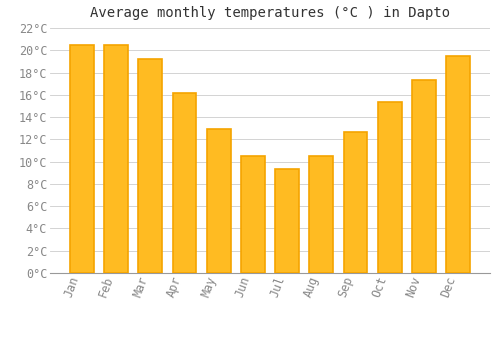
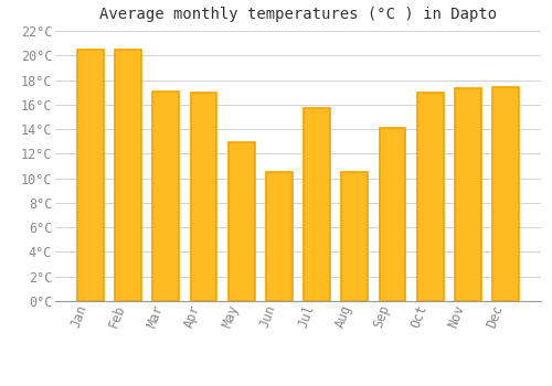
Mar: 19.2°C -> 17.1°C
Apr: 16.2°C -> 17.0°C
Jul: 9.3°C -> 15.7°C
Sep: 12.7°C -> 14.1°C
Oct: 15.4°C -> 17.0°C
Dec: 19.5°C -> 17.4°C
